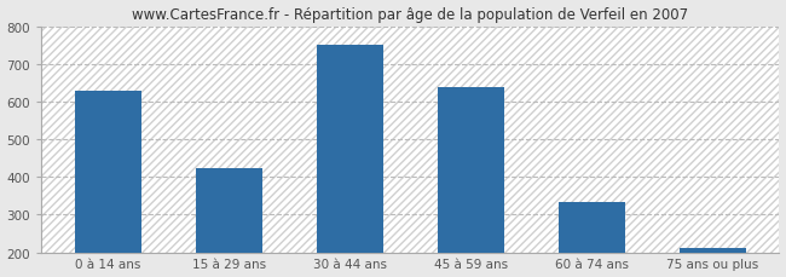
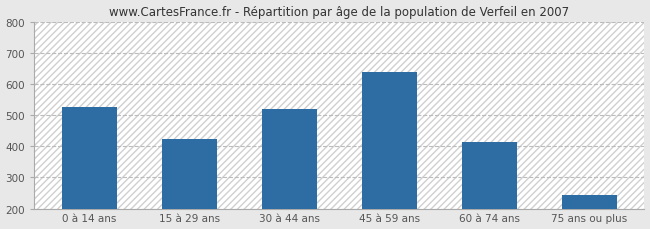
0 à 14 ans: 630 -> 525
30 à 44 ans: 750 -> 520
60 à 74 ans: 334 -> 415
75 ans ou plus: 211 -> 245
